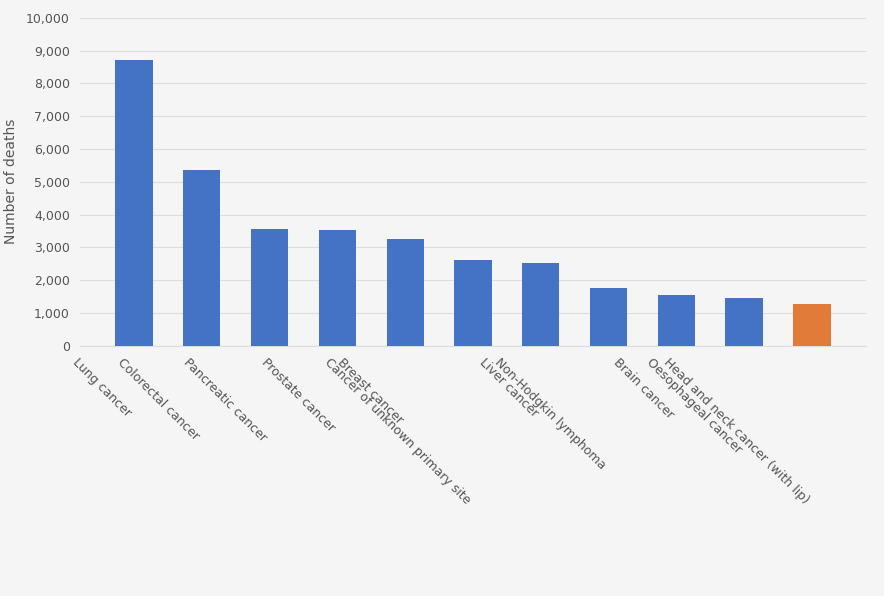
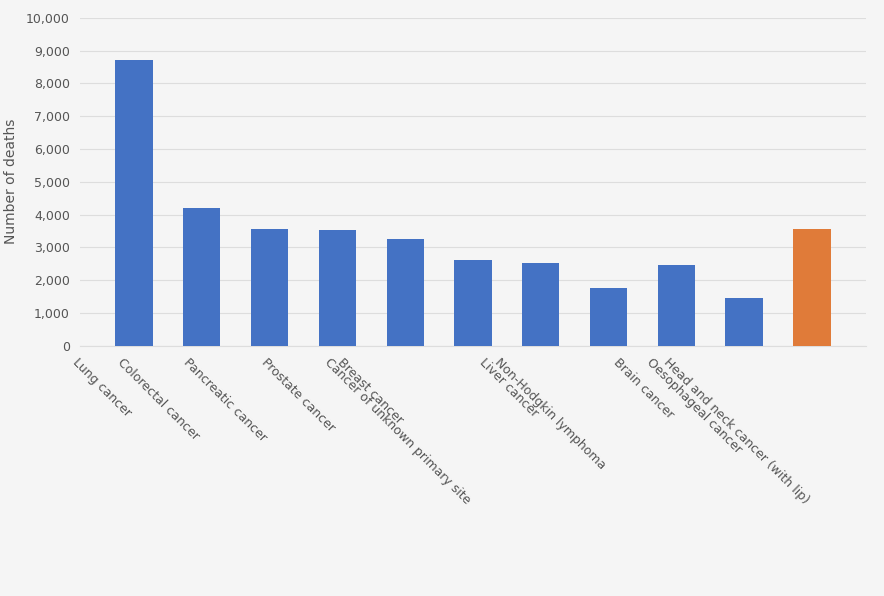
Colorectal cancer: 5,350 -> 4,200
Brain cancer: 1,560 -> 2,450
Head and neck cancer (with lip): 1,270 -> 3,550
